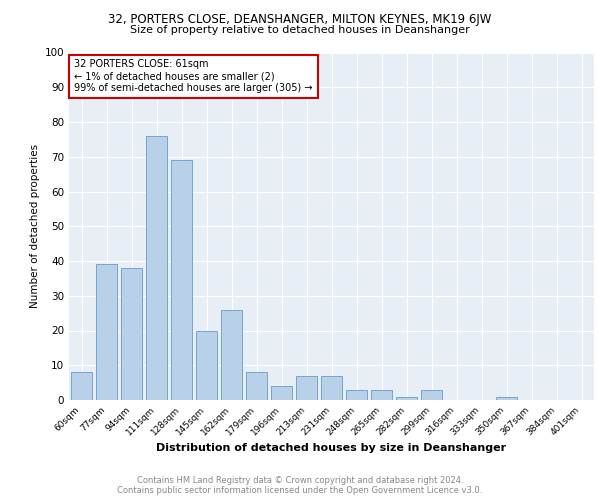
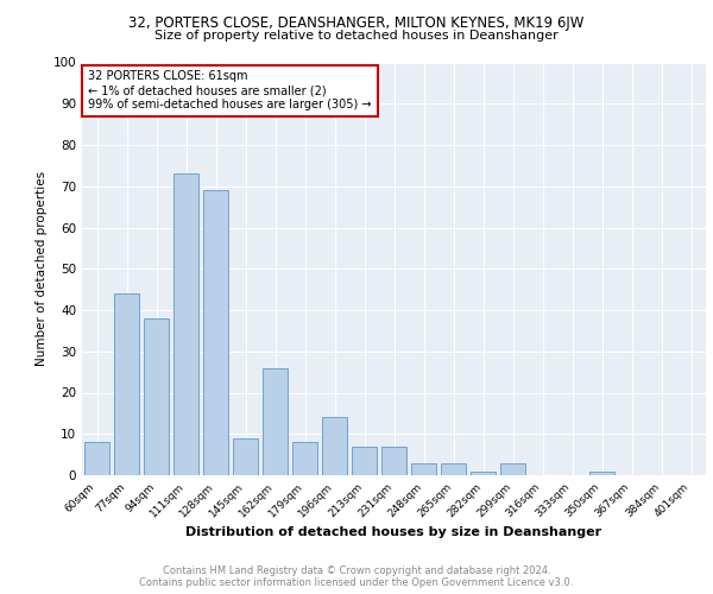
77sqm: 39 -> 44
111sqm: 76 -> 73
145sqm: 20 -> 9
196sqm: 4 -> 14
